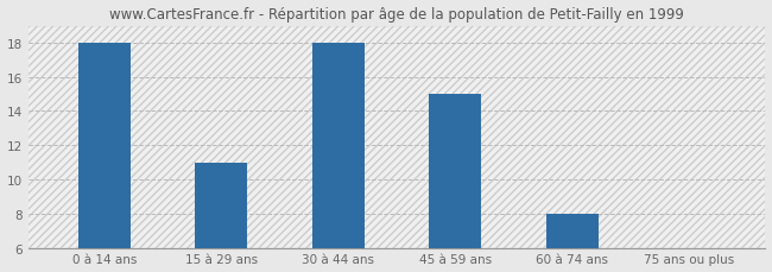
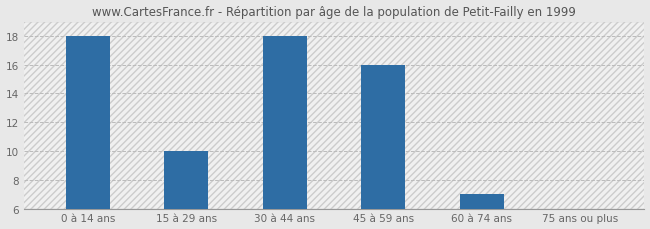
15 à 29 ans: 11 -> 10
45 à 59 ans: 15 -> 16
60 à 74 ans: 8 -> 7
